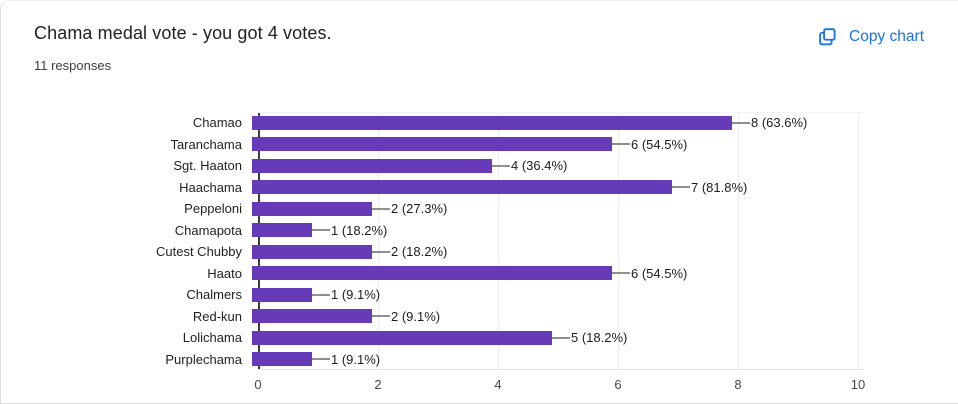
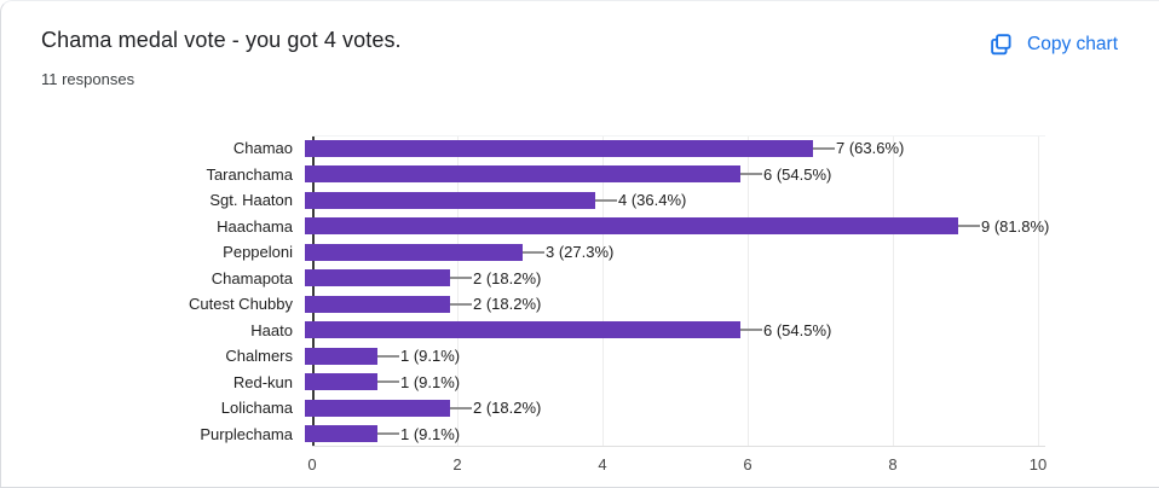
Chamao: 8 -> 7
Haachama: 7 -> 9
Peppeloni: 2 -> 3
Chamapota: 1 -> 2
Red-kun: 2 -> 1
Lolichama: 5 -> 2
